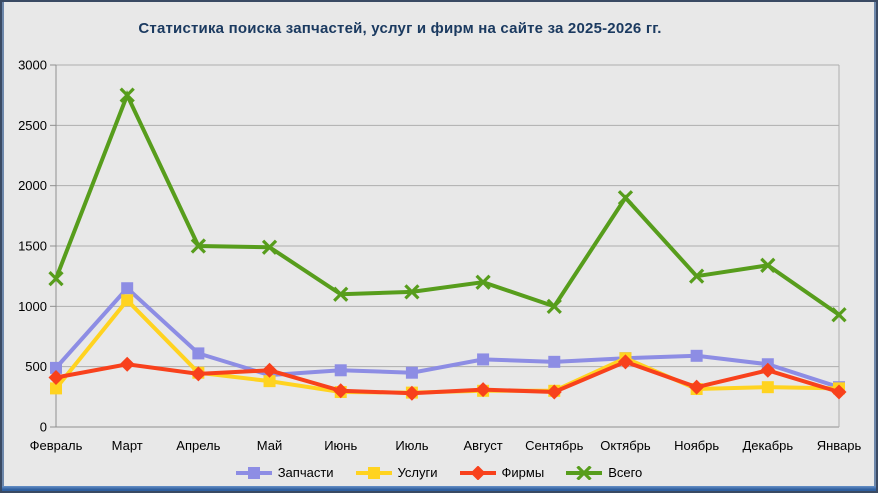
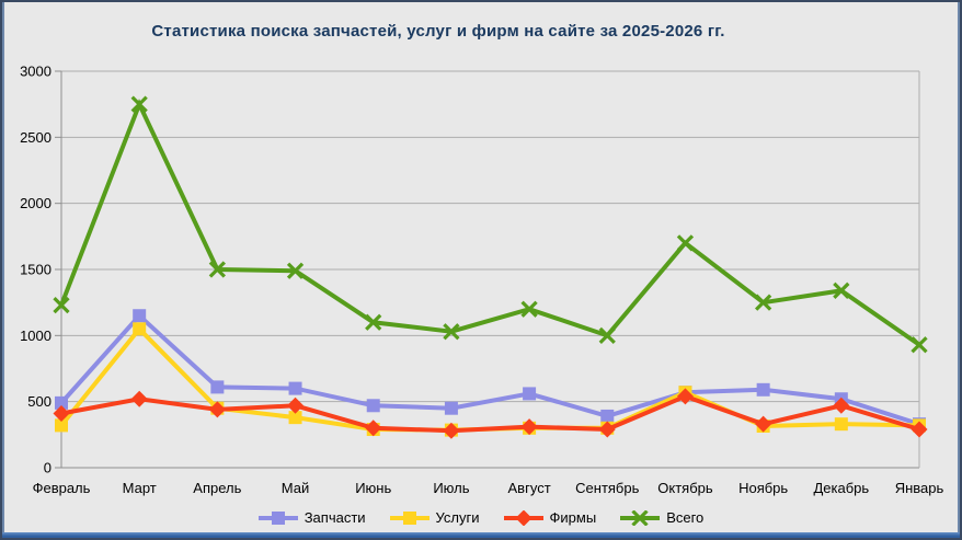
Запчасти/Май: 430 -> 600
Всего/Июль: 1120 -> 1030
Запчасти/Сентябрь: 540 -> 390
Всего/Октябрь: 1900 -> 1700
